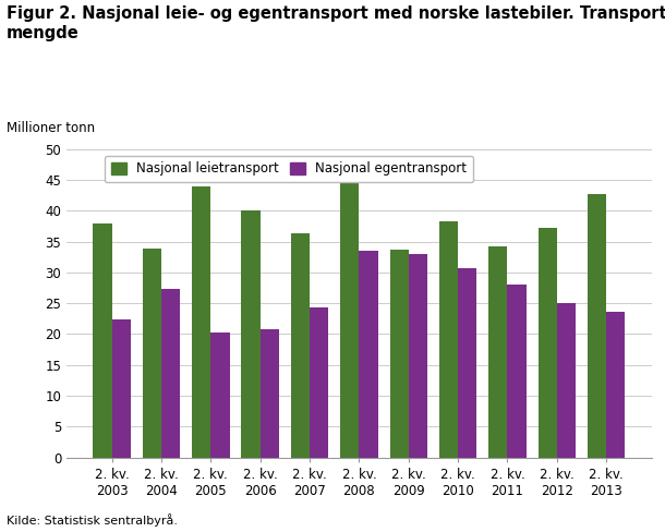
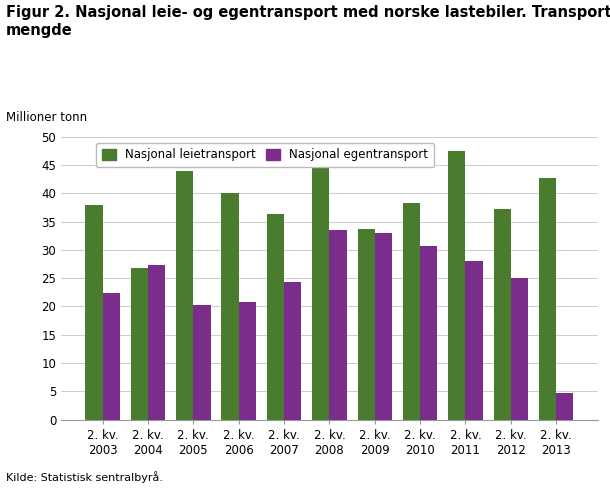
Nasjonal leietransport/2. kv. 2004: 33.8 -> 26.8
Nasjonal leietransport/2. kv. 2011: 34.2 -> 47.4
Nasjonal egentransport/2. kv. 2013: 23.7 -> 4.8
